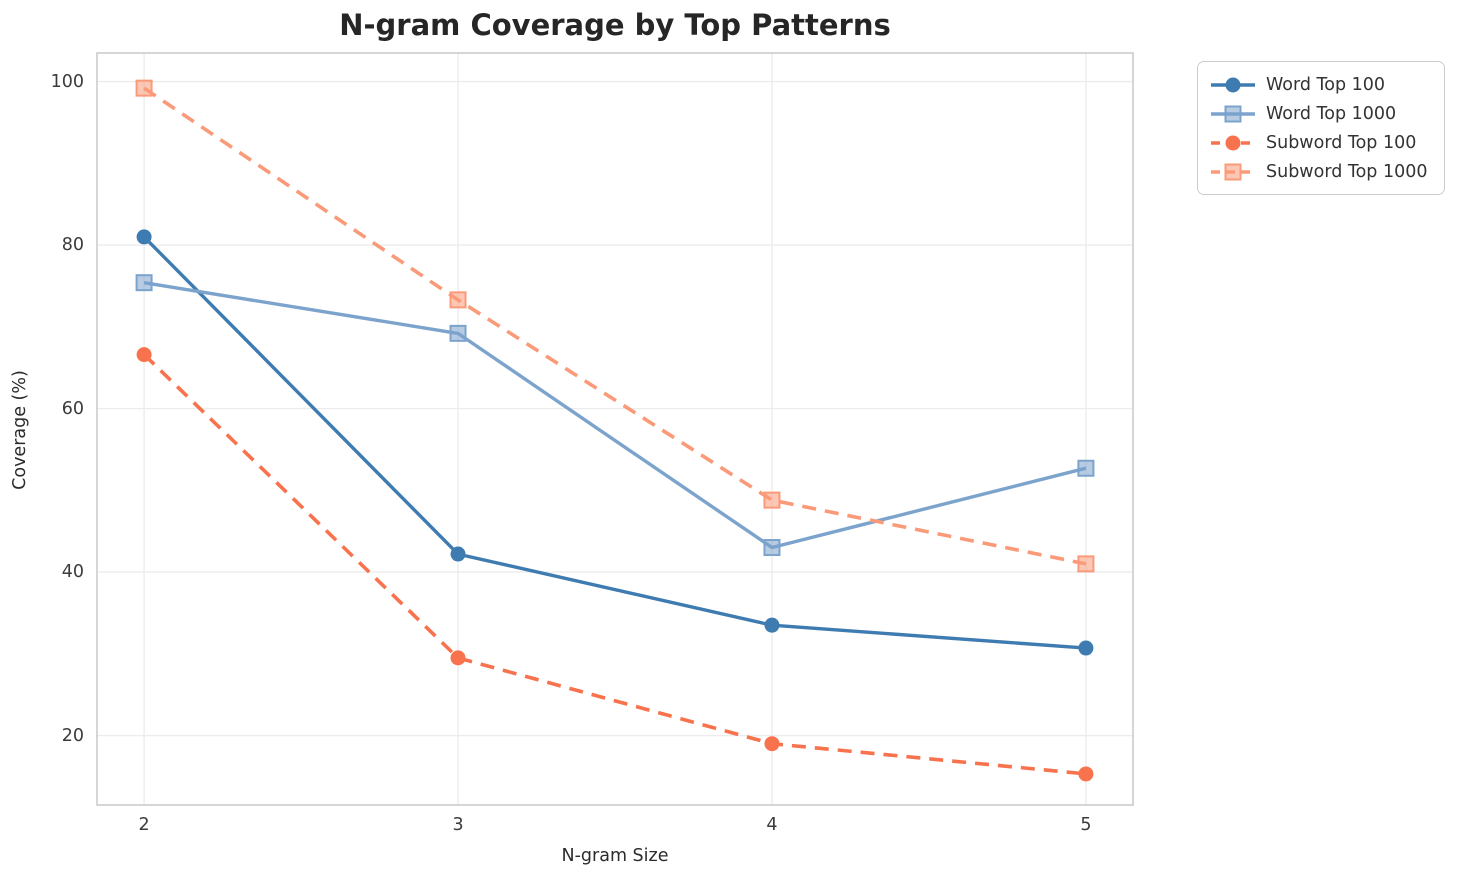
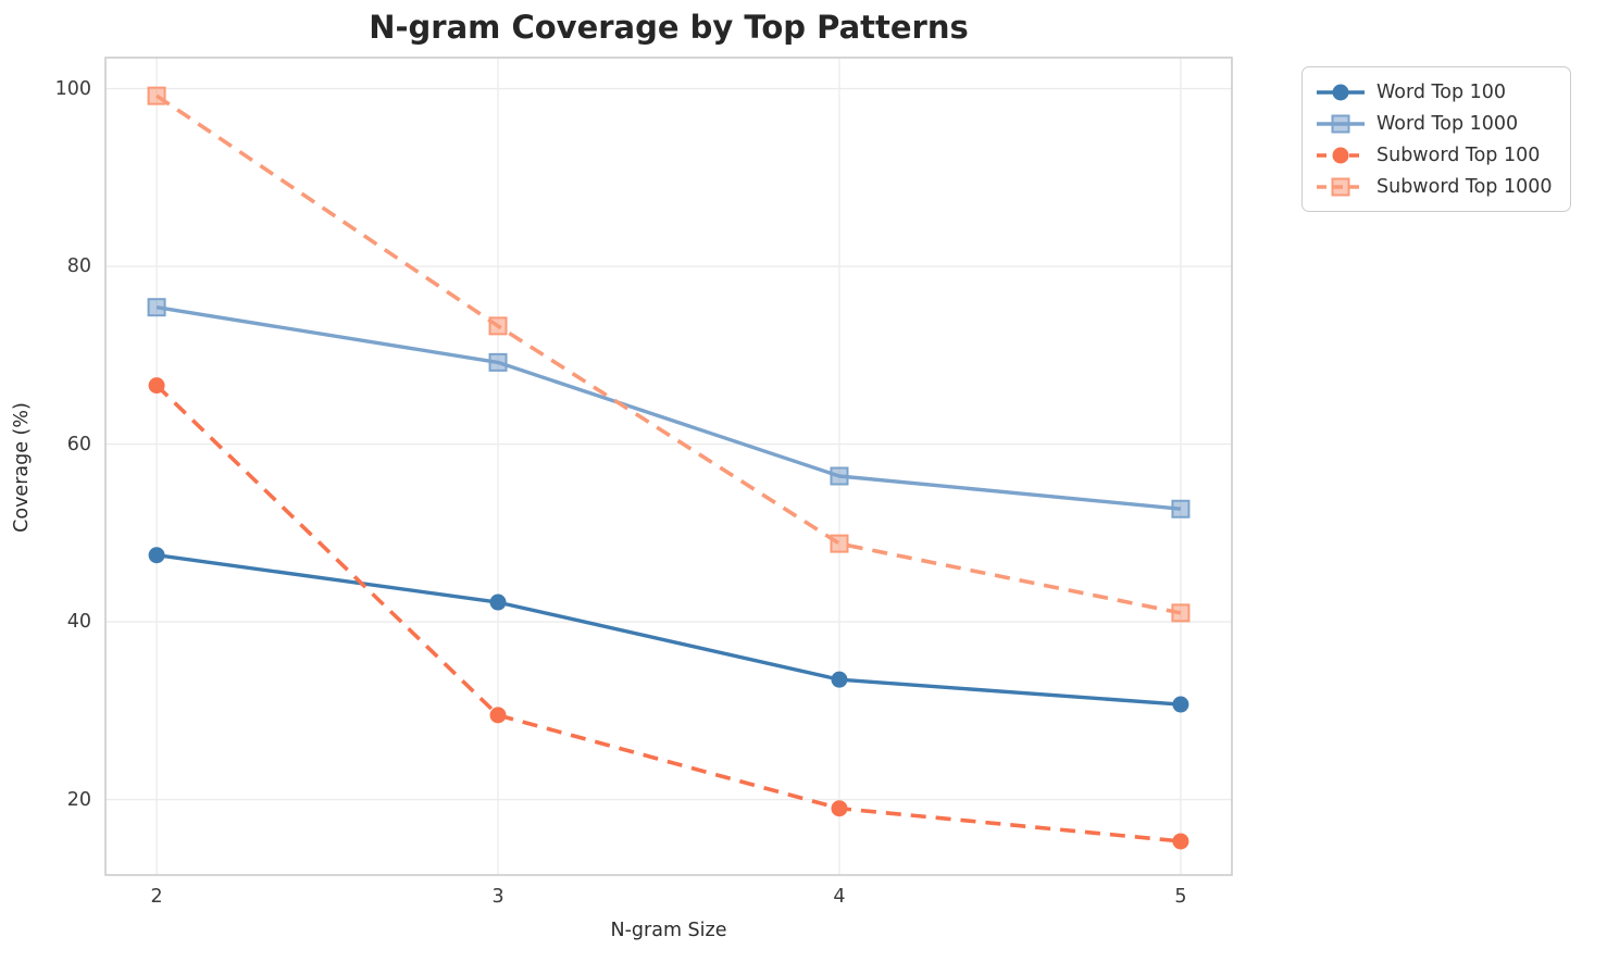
Word Top 100/2: 81 -> 48
Word Top 1000/4: 43 -> 56
